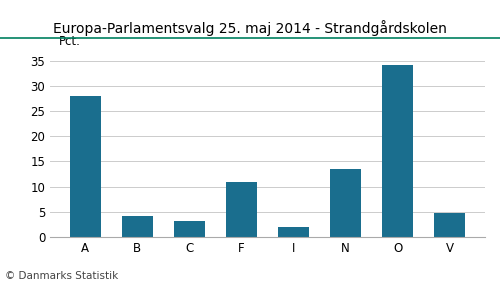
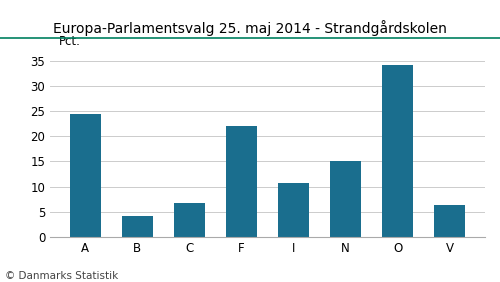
A: 28.0 -> 24.4
C: 3.1 -> 6.8
F: 11.0 -> 22.0
I: 2.0 -> 10.8
N: 13.5 -> 15.0
V: 4.8 -> 6.4
